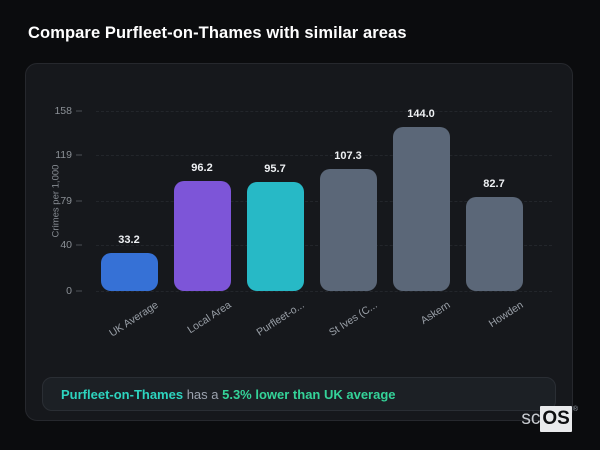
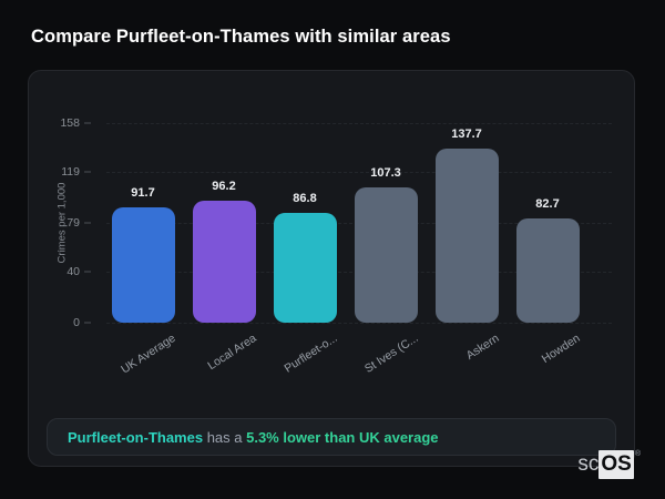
UK Average: 33.2 -> 91.7
Purfleet-o...: 95.7 -> 86.8
Askern: 144.0 -> 137.7
